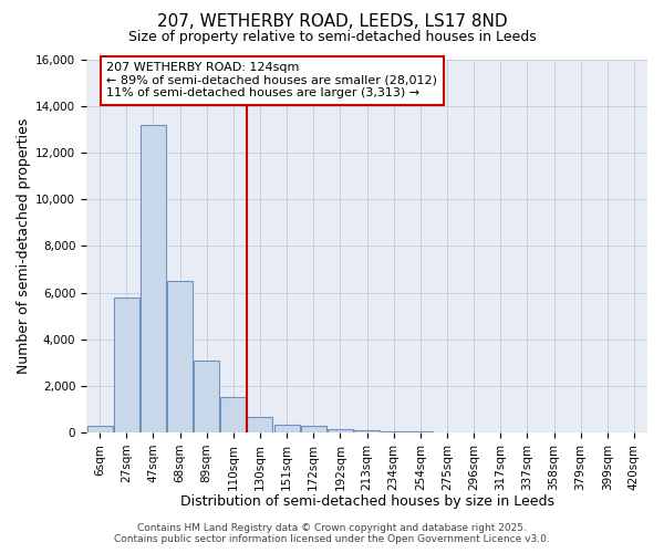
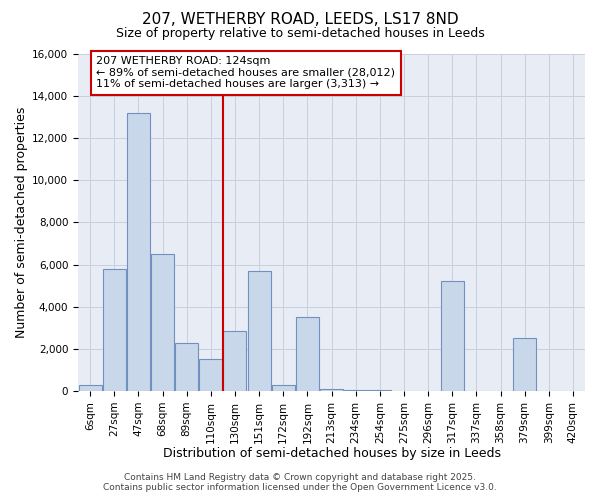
89sqm: 3,100 -> 2,300
130sqm: 650 -> 2,850
151sqm: 330 -> 5,700
192sqm: 120 -> 3,500
317sqm: 0 -> 5,200
379sqm: 0 -> 2,500
